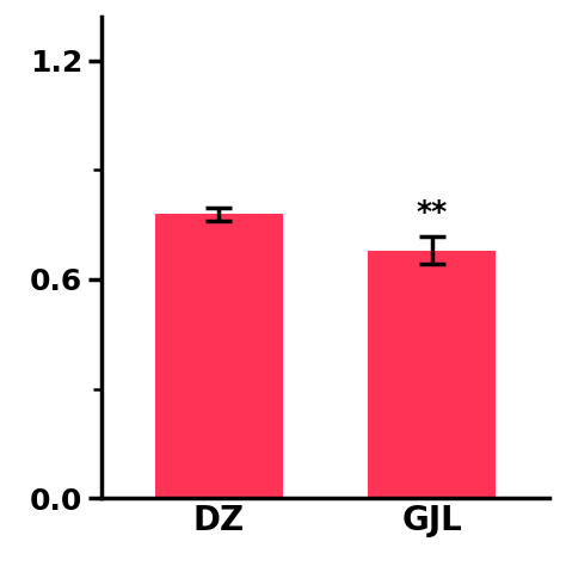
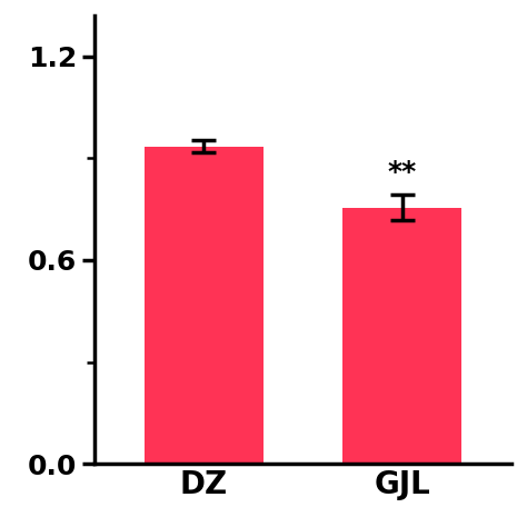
DZ: 0.780 -> 0.935
GJL: 0.680 -> 0.755
